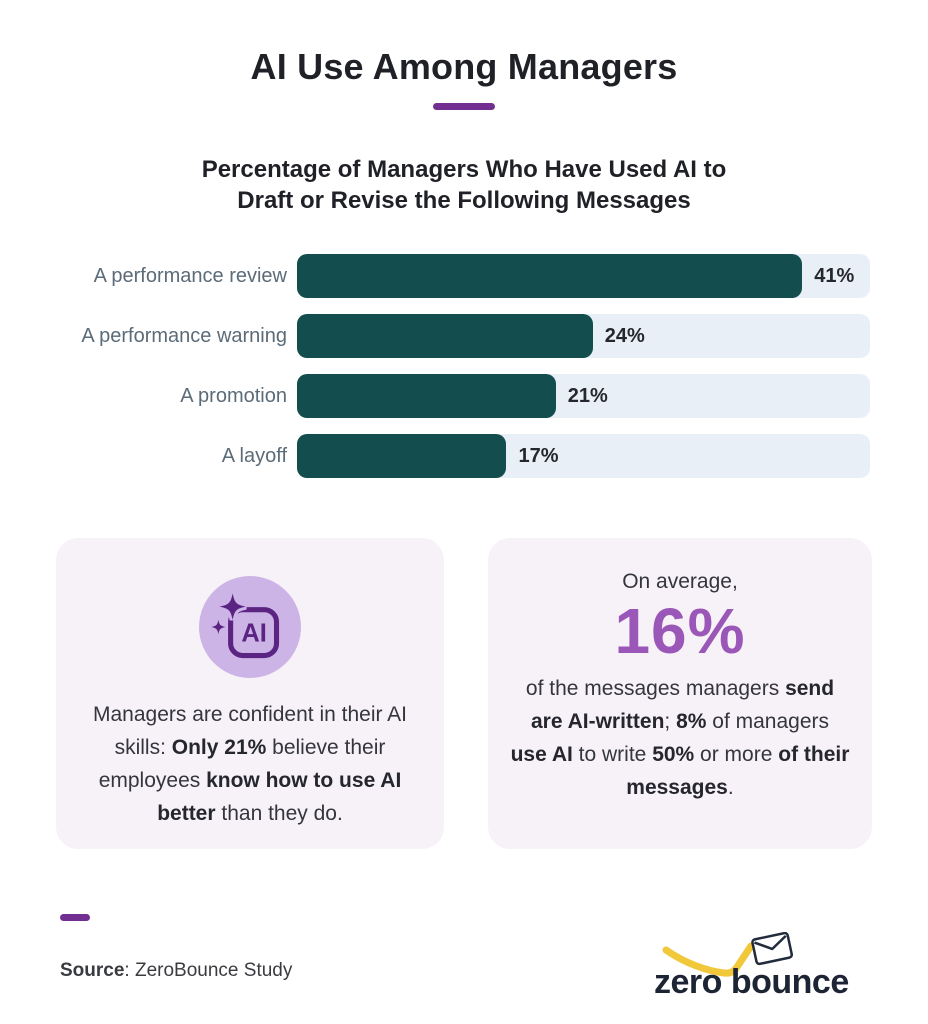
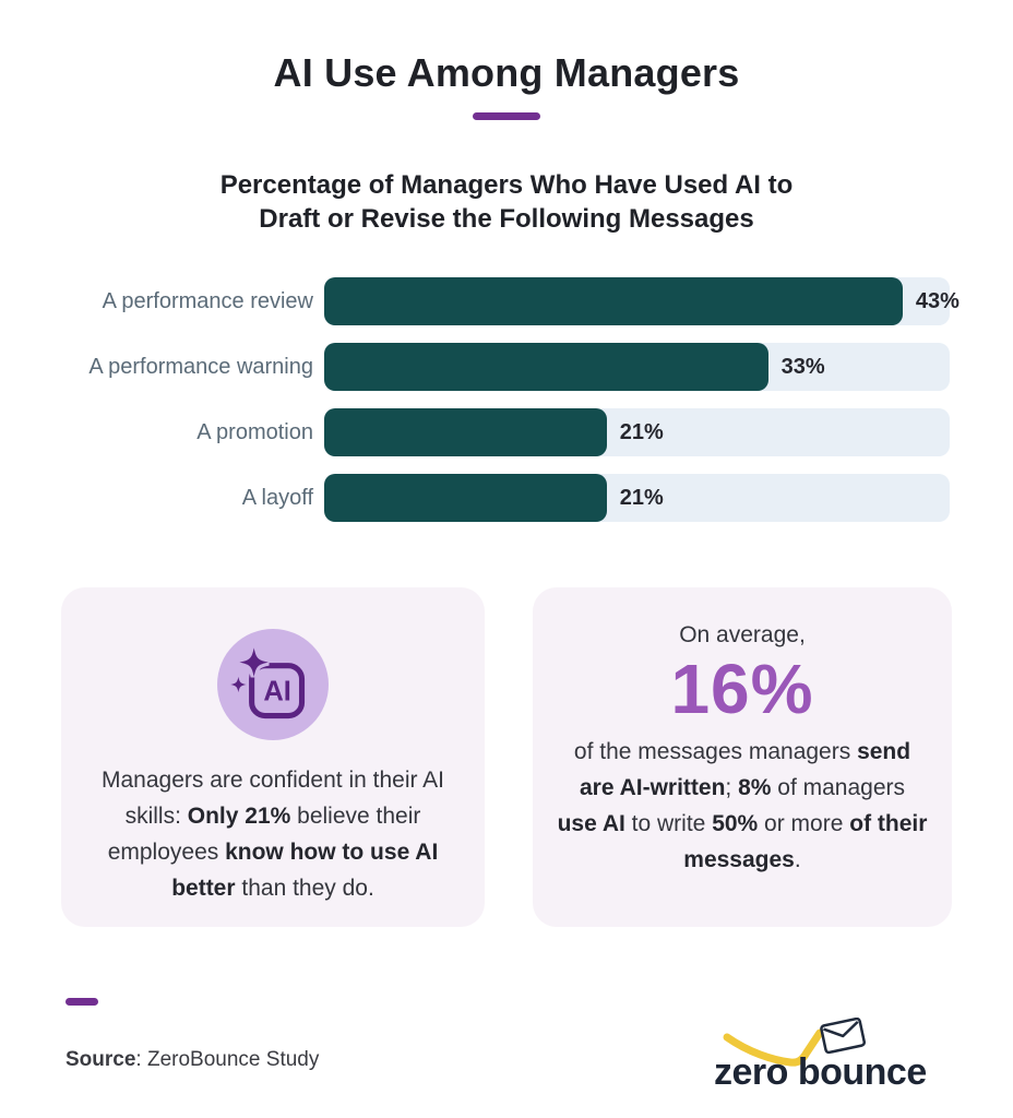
A performance review: 41% -> 43%
A performance warning: 24% -> 33%
A layoff: 17% -> 21%
